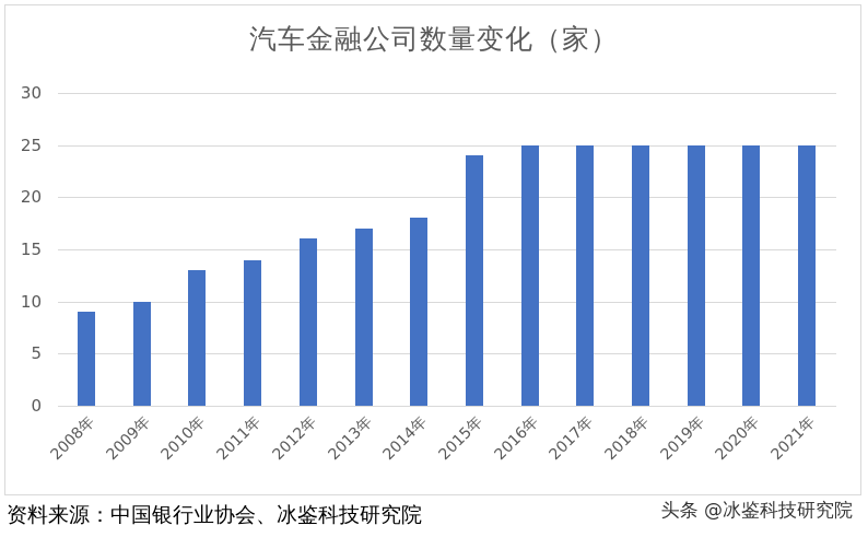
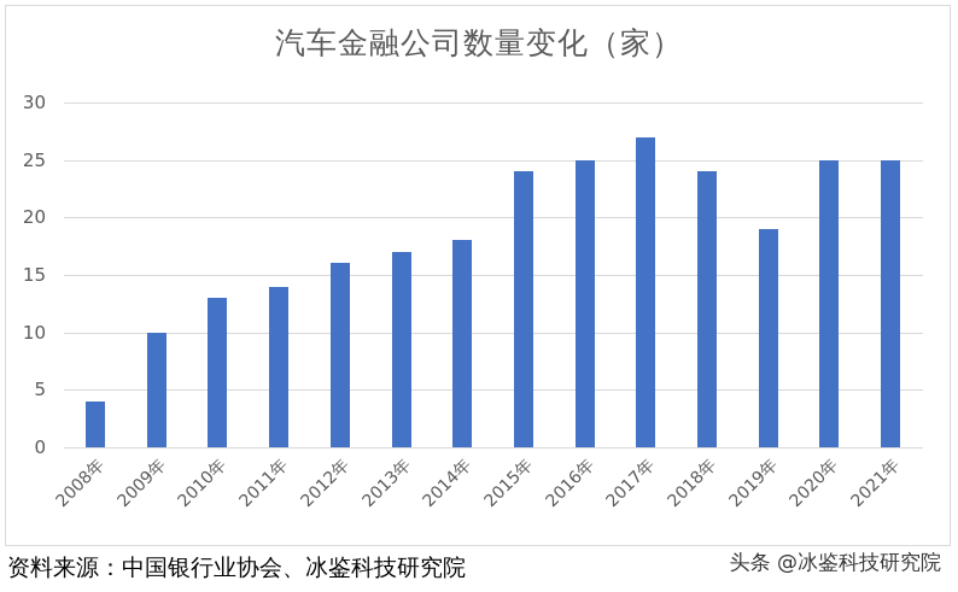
2008年: 9 -> 4
2017年: 25 -> 27
2018年: 25 -> 24
2019年: 25 -> 19
